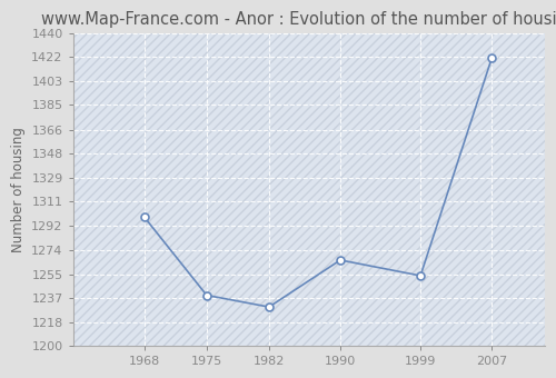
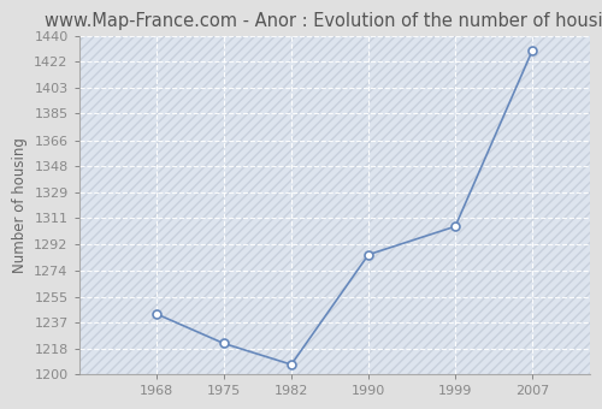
1968: 1299 -> 1243
1975: 1239 -> 1222
1982: 1230 -> 1207
1990: 1266 -> 1285
1999: 1254 -> 1305
2007: 1421 -> 1430
